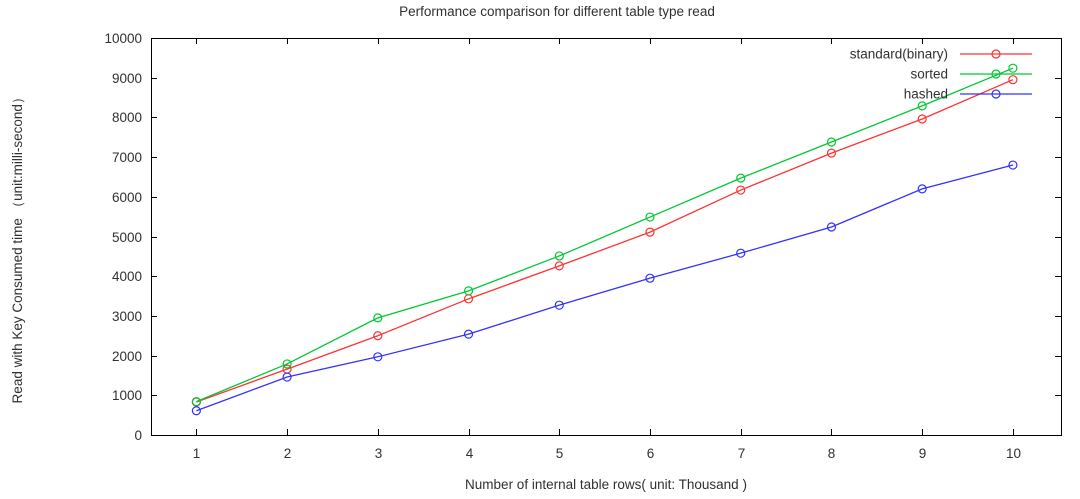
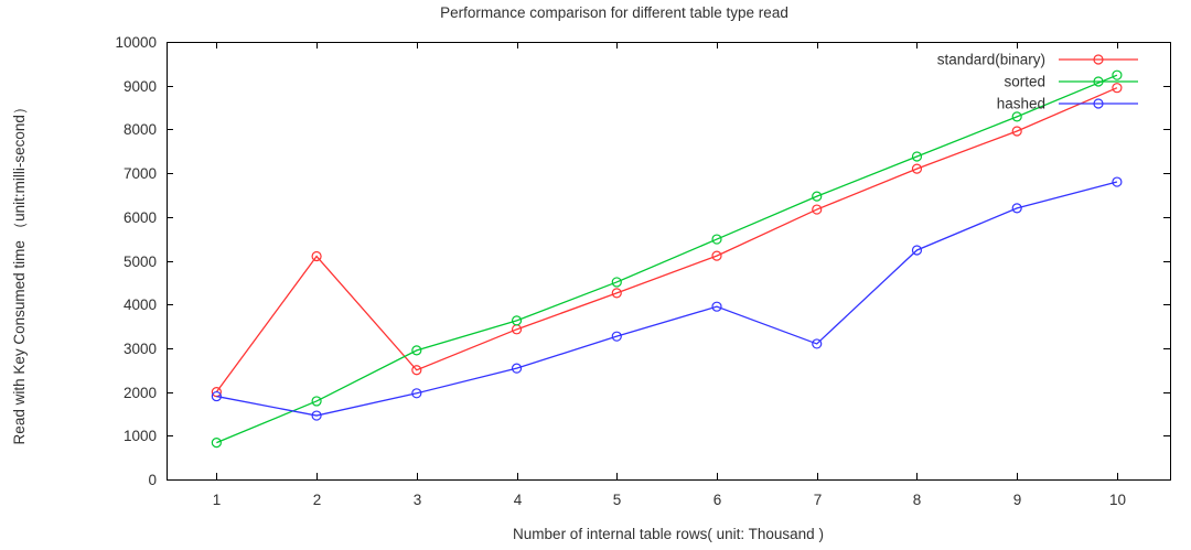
standard(binary)/1: 800 -> 2000
hashed/1: 600 -> 1900
standard(binary)/2: 1700 -> 5100
hashed/7: 4600 -> 3100
